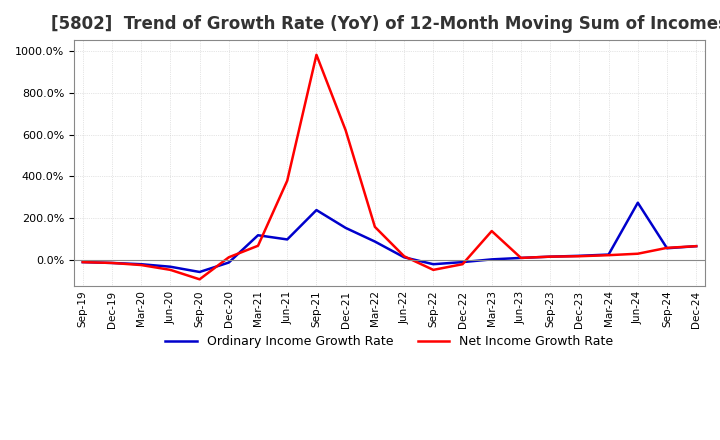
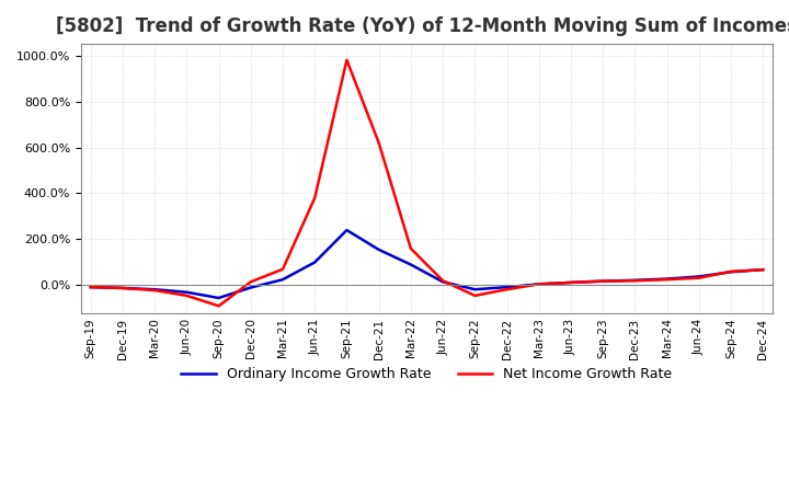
Ordinary Income Growth Rate/Mar-21: 120% -> 25%
Net Income Growth Rate/Mar-23: 140% -> 5%
Ordinary Income Growth Rate/Jun-24: 275% -> 38%
